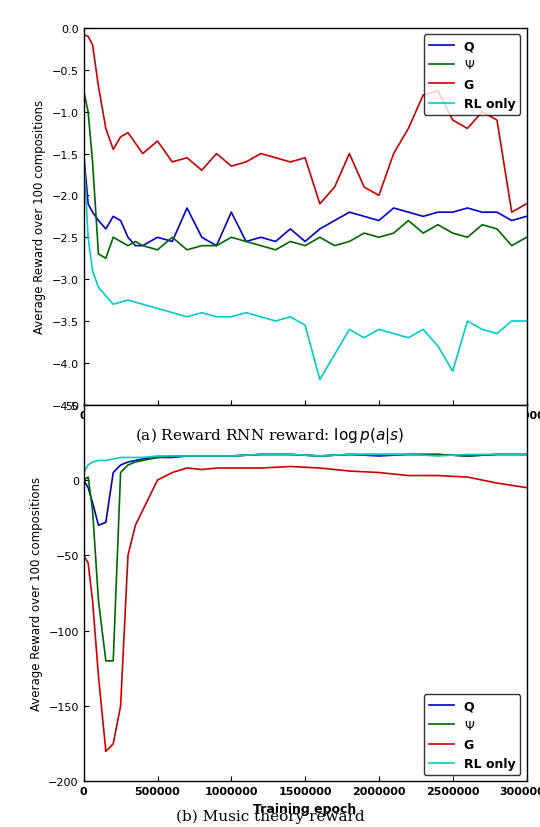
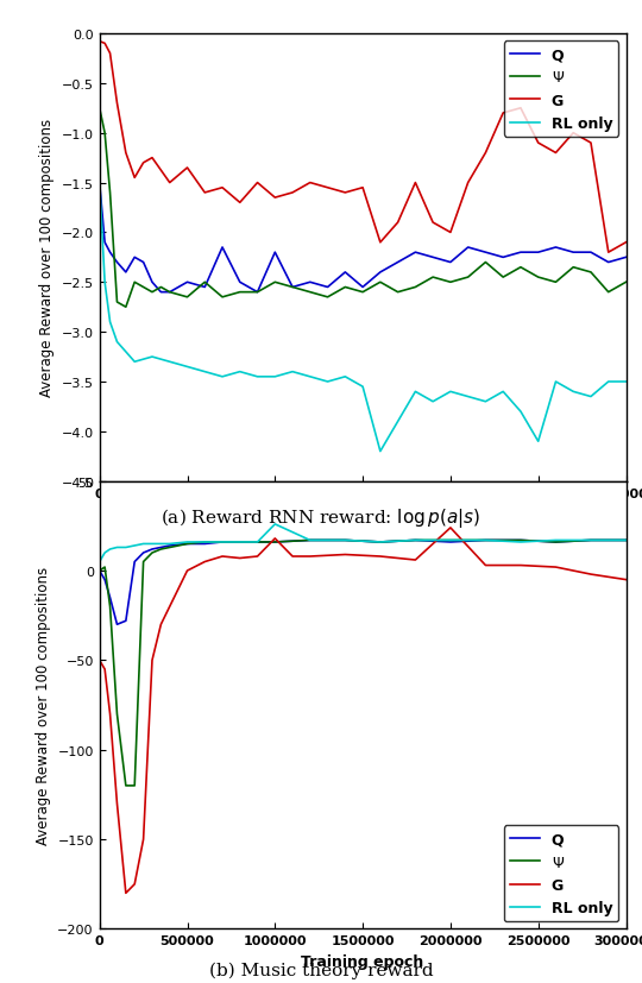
G/1000000: 8 -> 18
RL only/1000000: 16 -> 26
G/2000000: 5 -> 24
